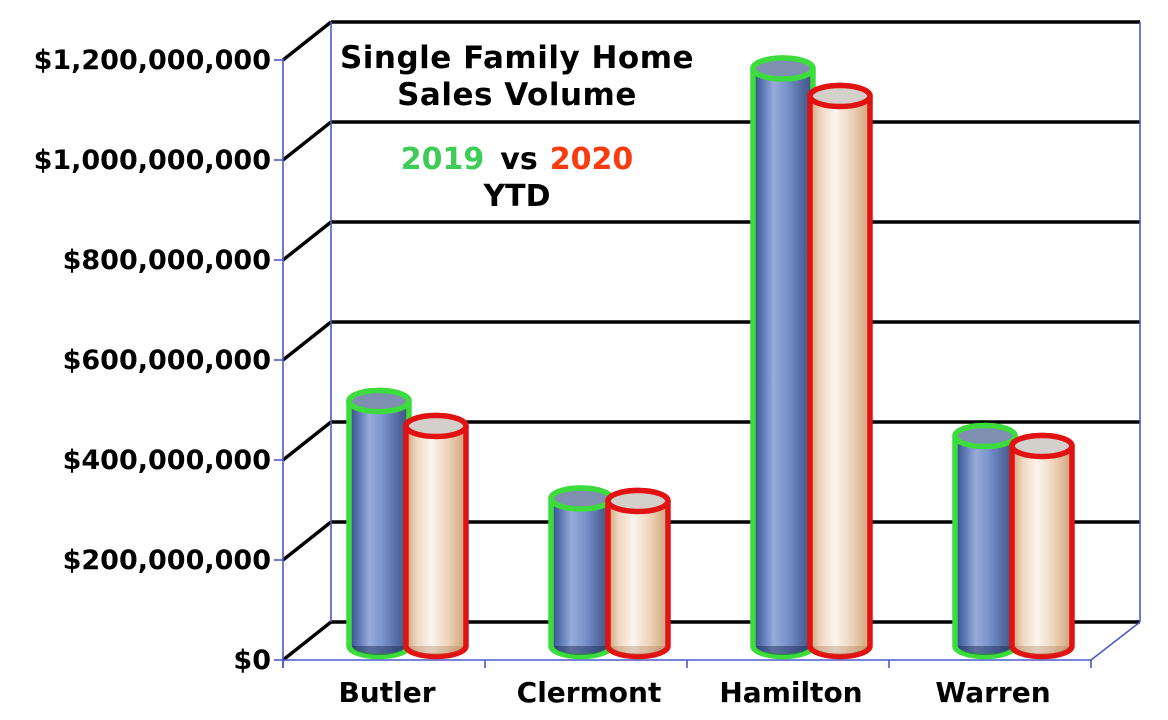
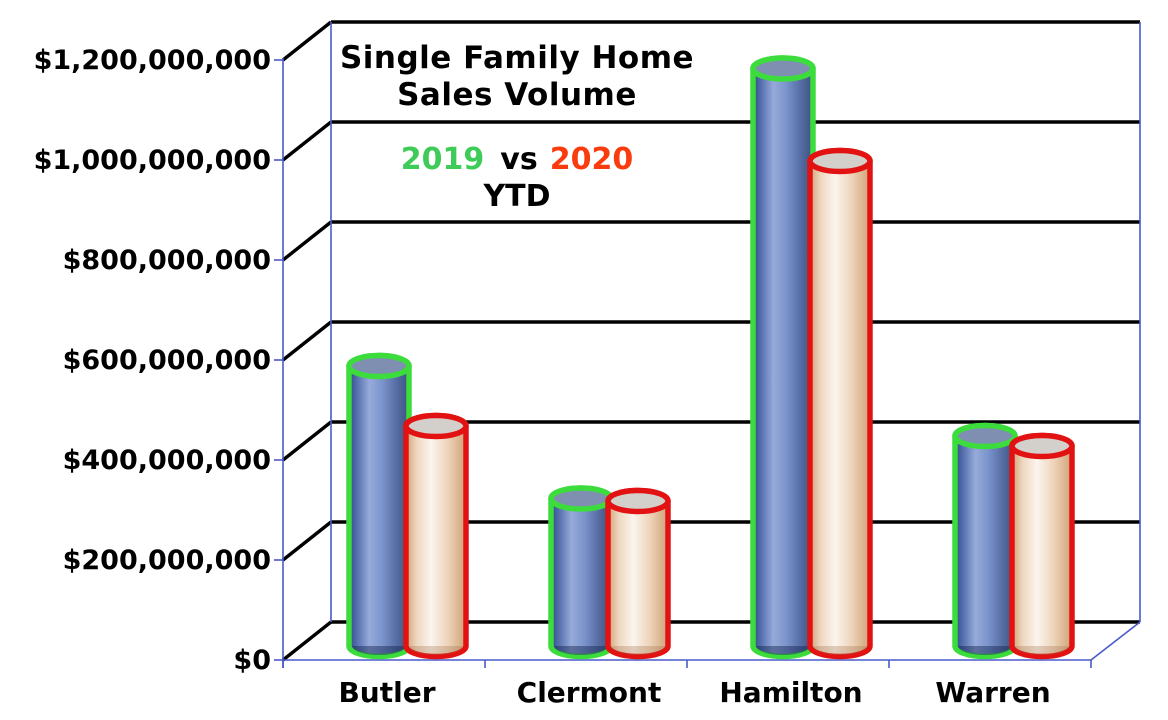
2019/Butler: $490000000 -> $560000000
2020/Hamilton: $1100000000 -> $970000000
